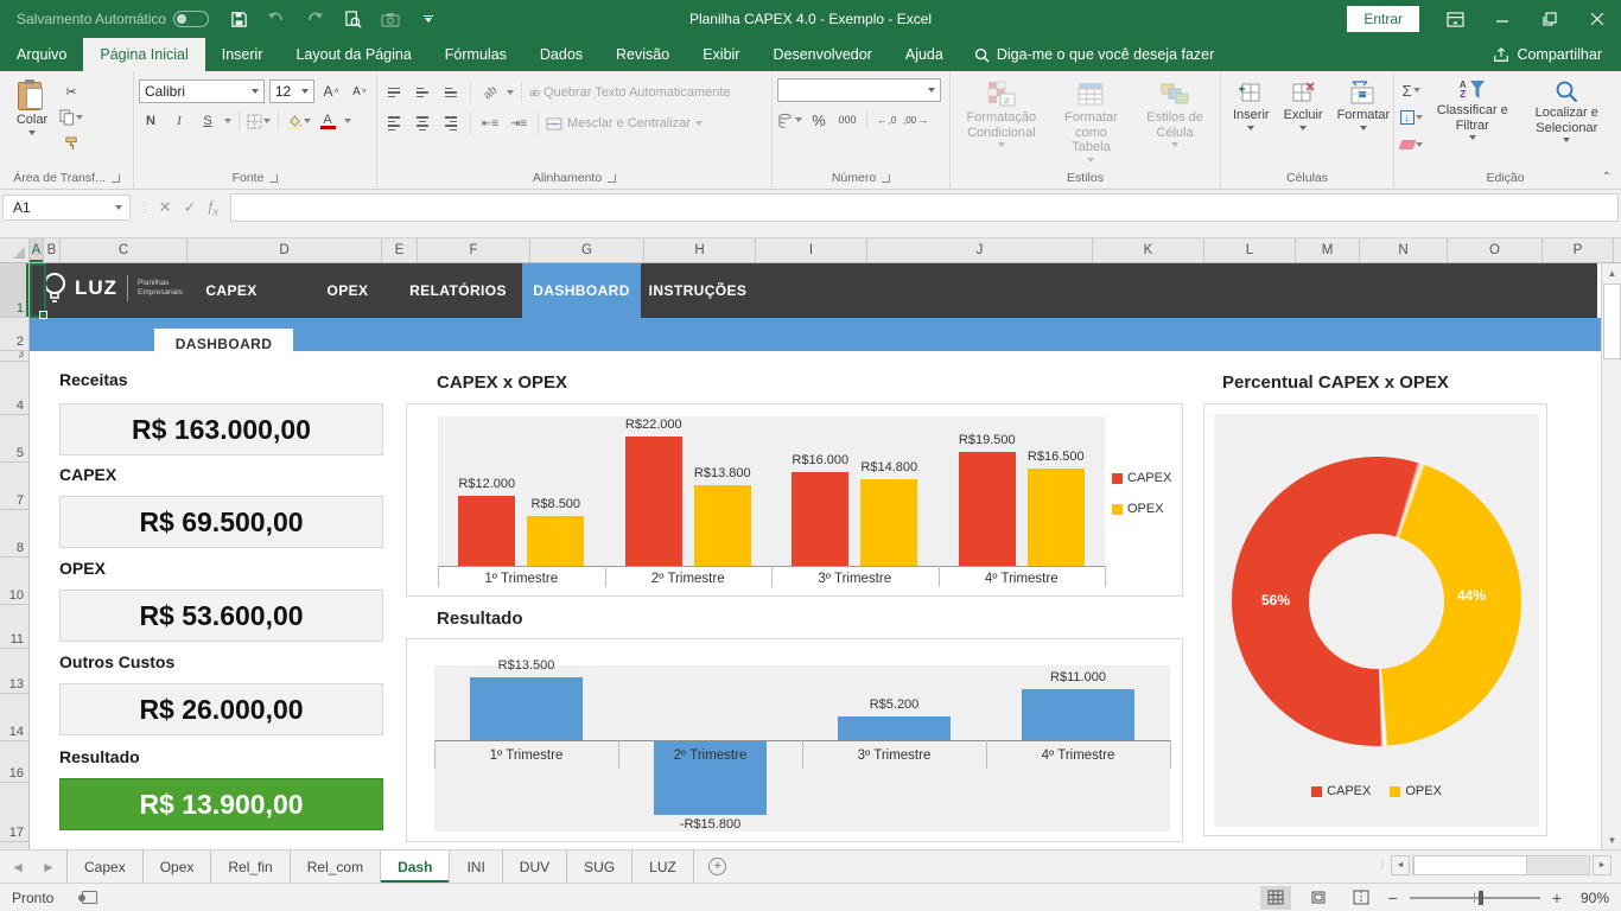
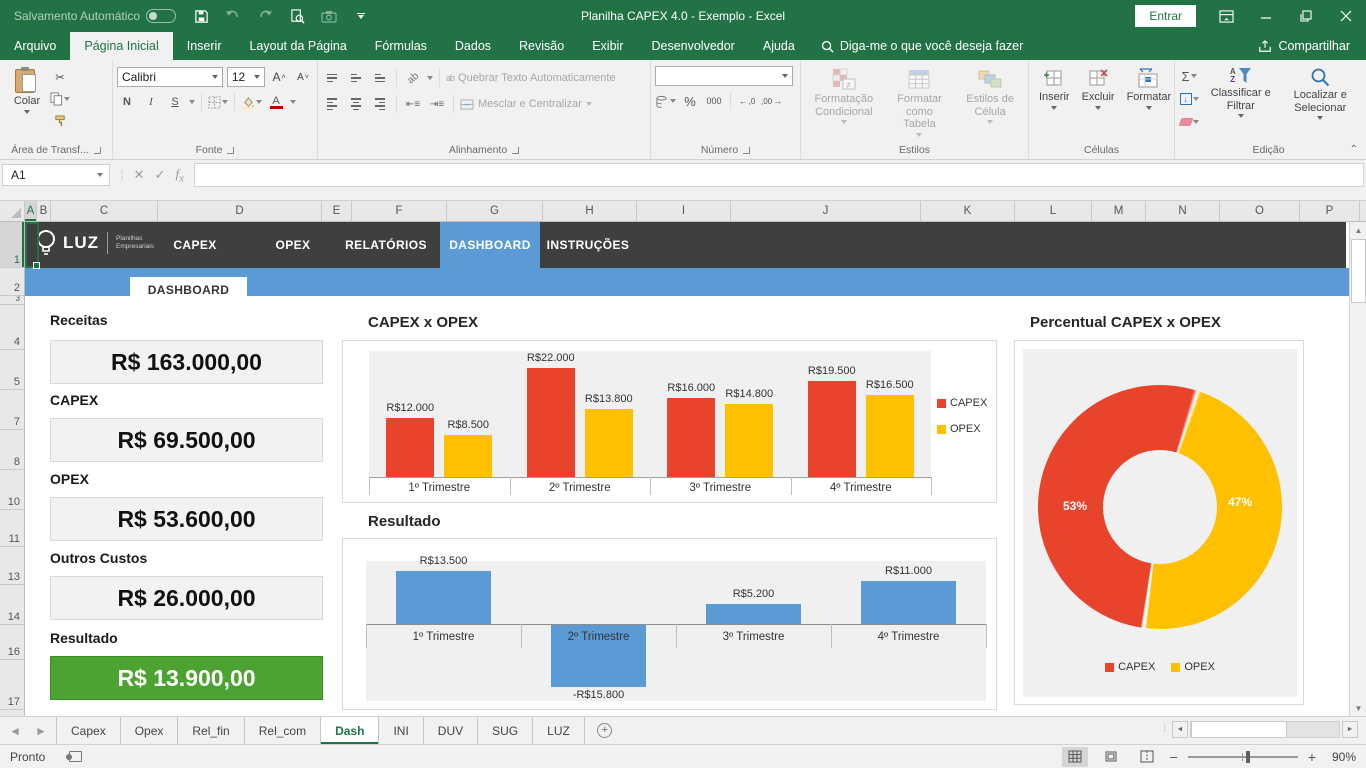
Percentual CAPEX x OPEX/CAPEX: 56% -> 53%
Percentual CAPEX x OPEX/OPEX: 44% -> 47%
